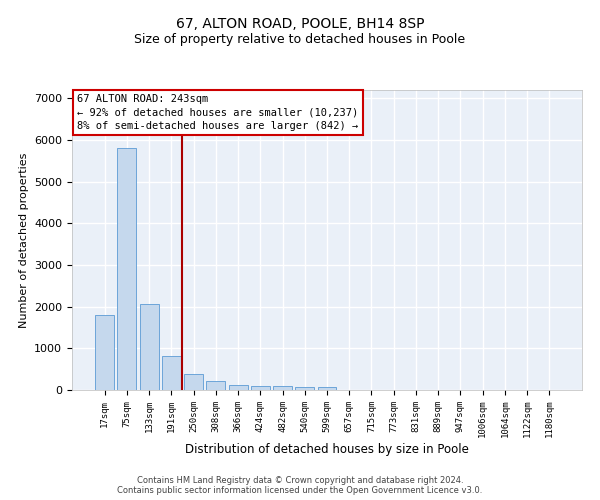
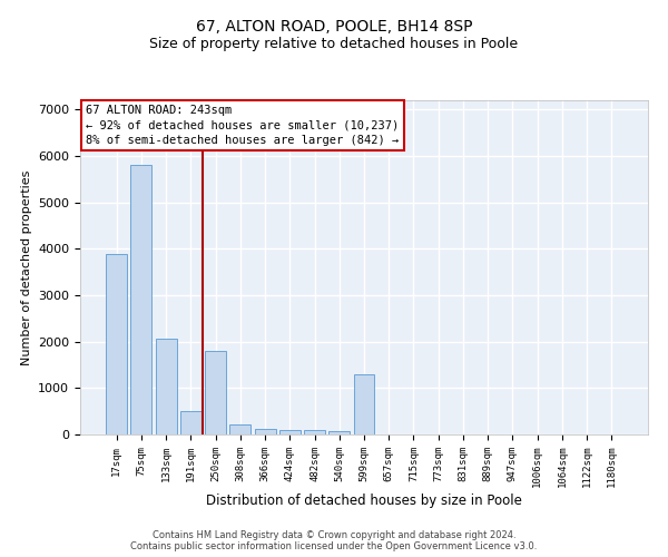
17sqm: 1800 -> 3900
191sqm: 810 -> 500
250sqm: 380 -> 1800
599sqm: 80 -> 1300
